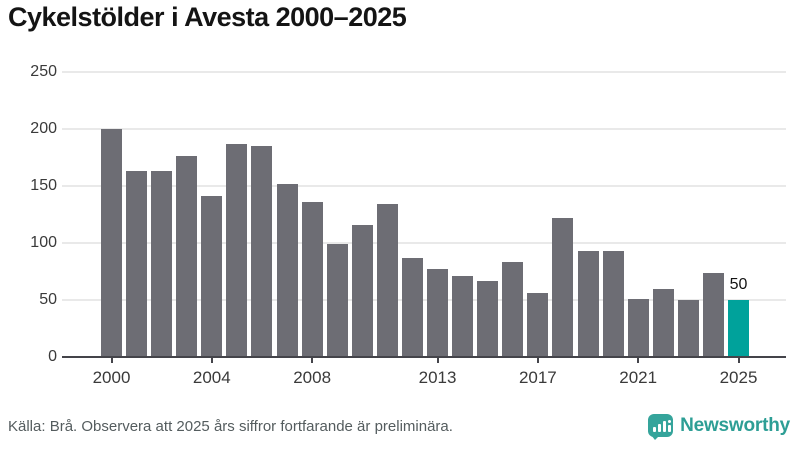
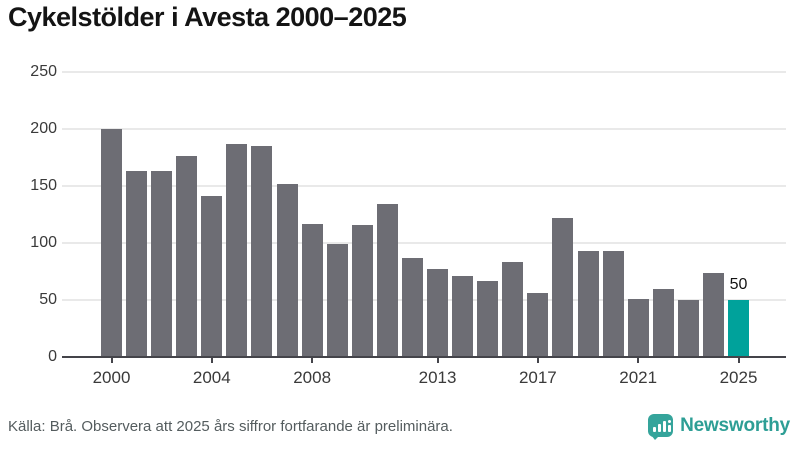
2008: 136 -> 117
